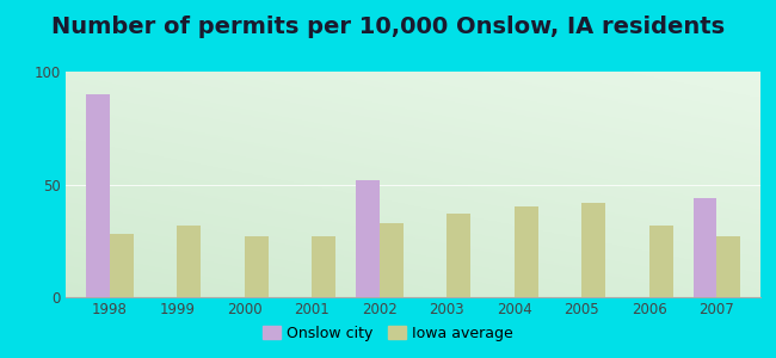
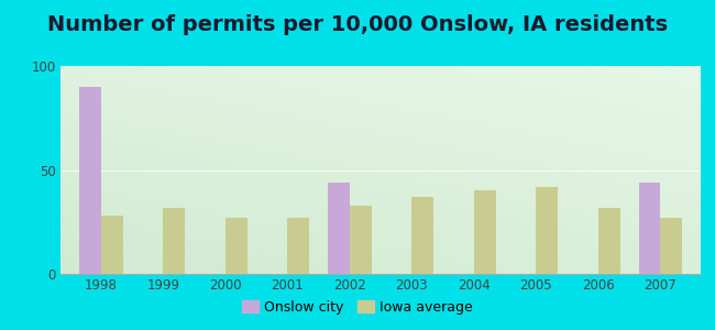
Onslow city/2002: 52 -> 44
